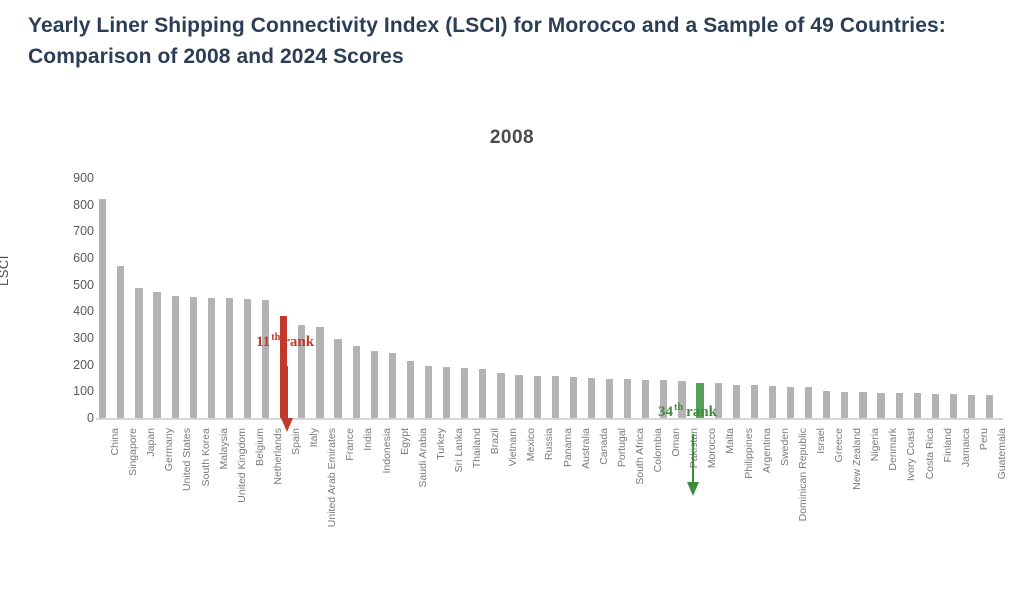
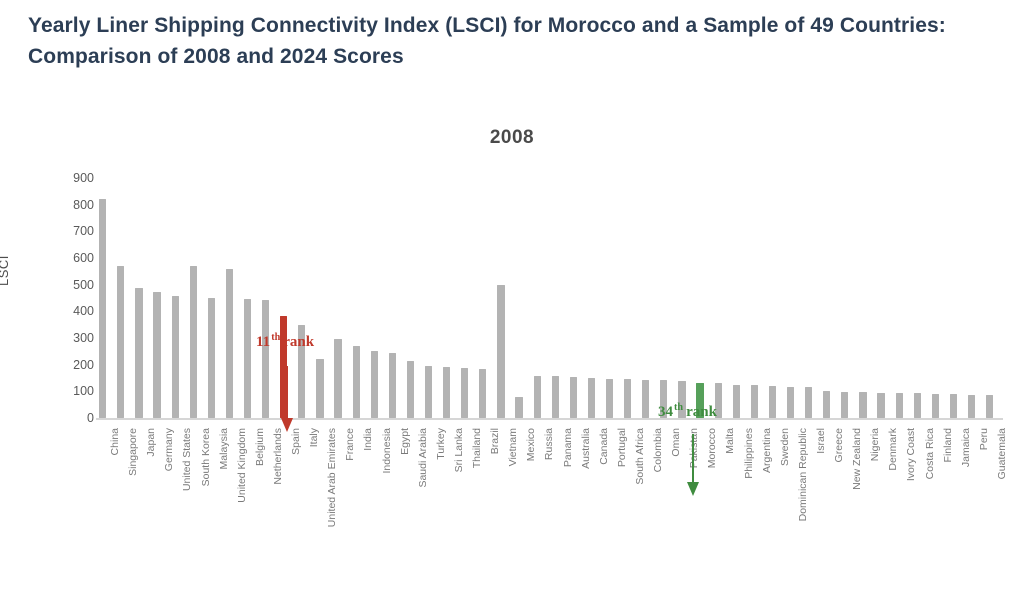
South Korea: 460 -> 570
United Kingdom: 450 -> 560
United Arab Emirates: 340 -> 220
Vietnam: 170 -> 500
Mexico: 160 -> 80
